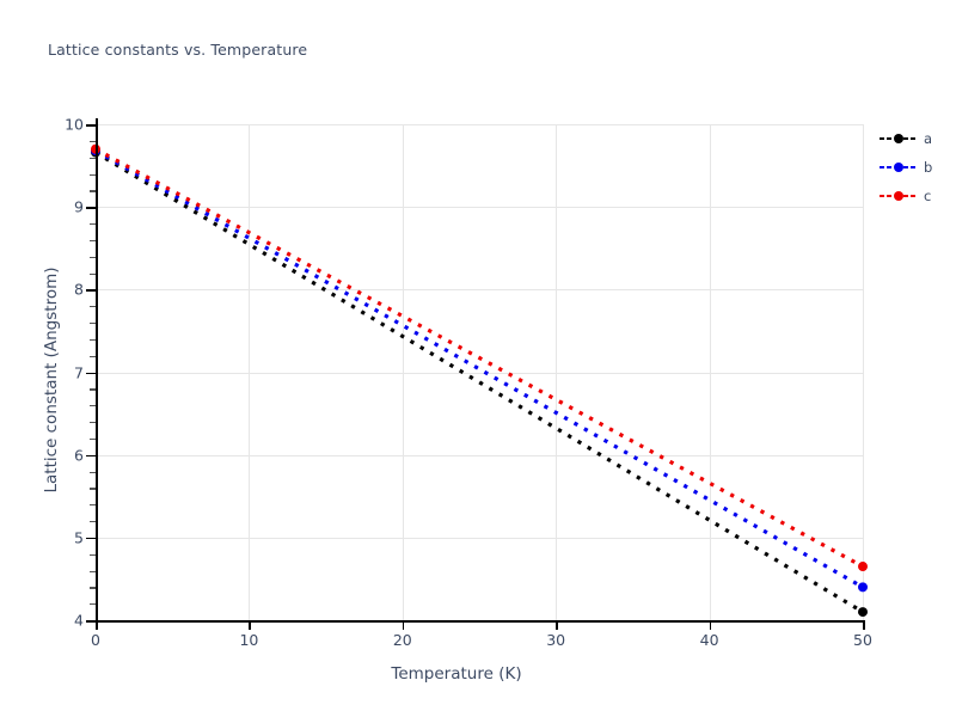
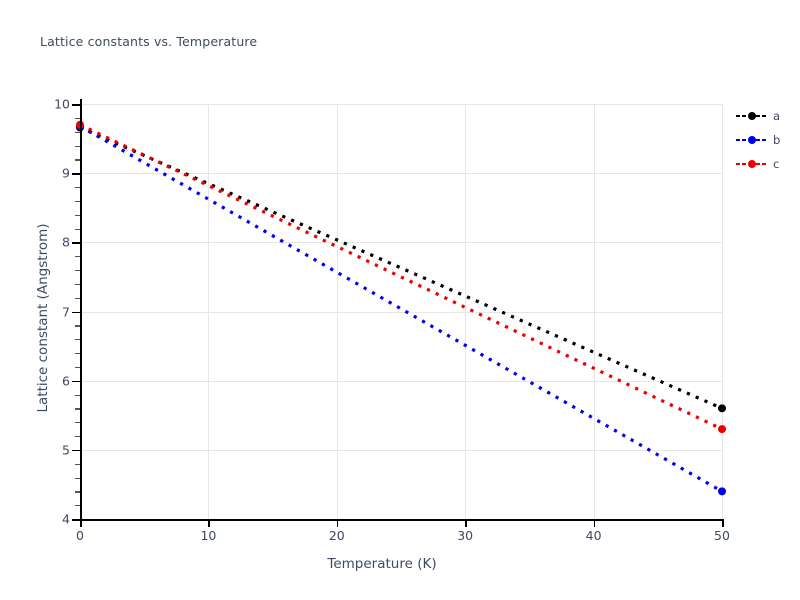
a/50: 4.1 -> 5.6
c/50: 4.7 -> 5.3
